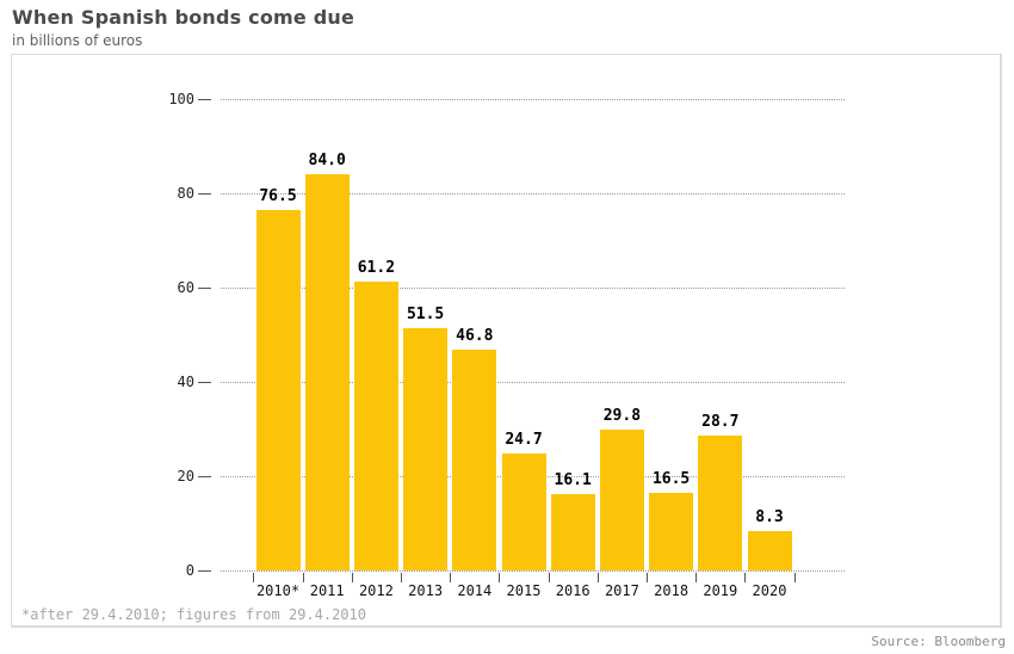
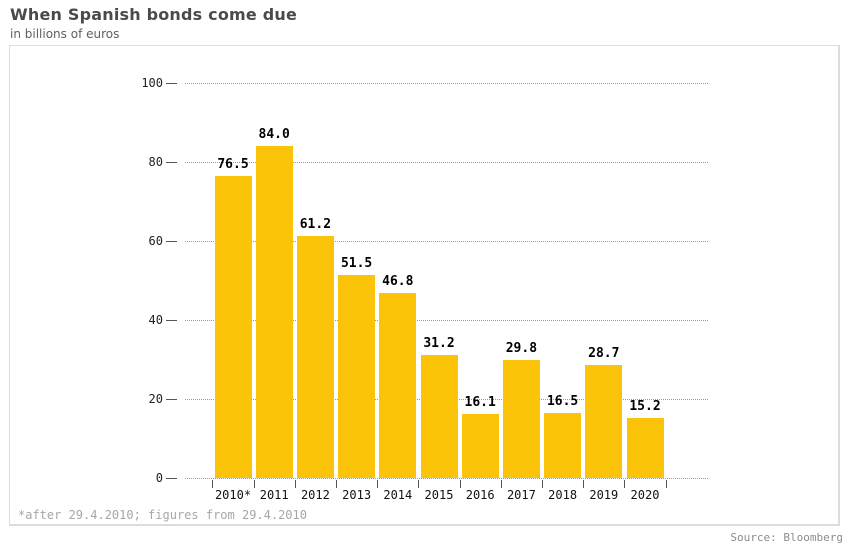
2015: 24.7 -> 31.2
2020: 8.3 -> 15.2
